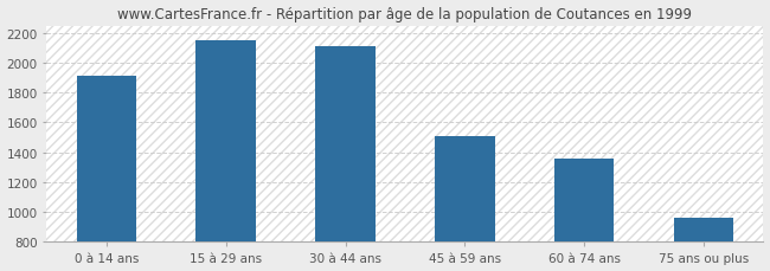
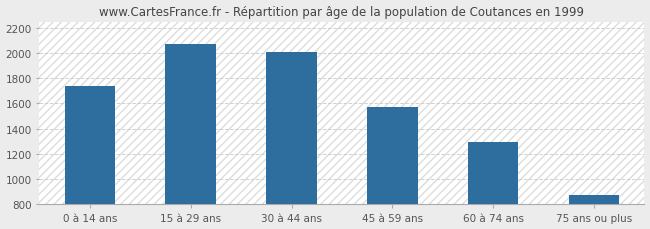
0 à 14 ans: 1910 -> 1740
15 à 29 ans: 2150 -> 2070
30 à 44 ans: 2110 -> 2000
45 à 59 ans: 1510 -> 1570
60 à 74 ans: 1360 -> 1300
75 ans ou plus: 960 -> 880
